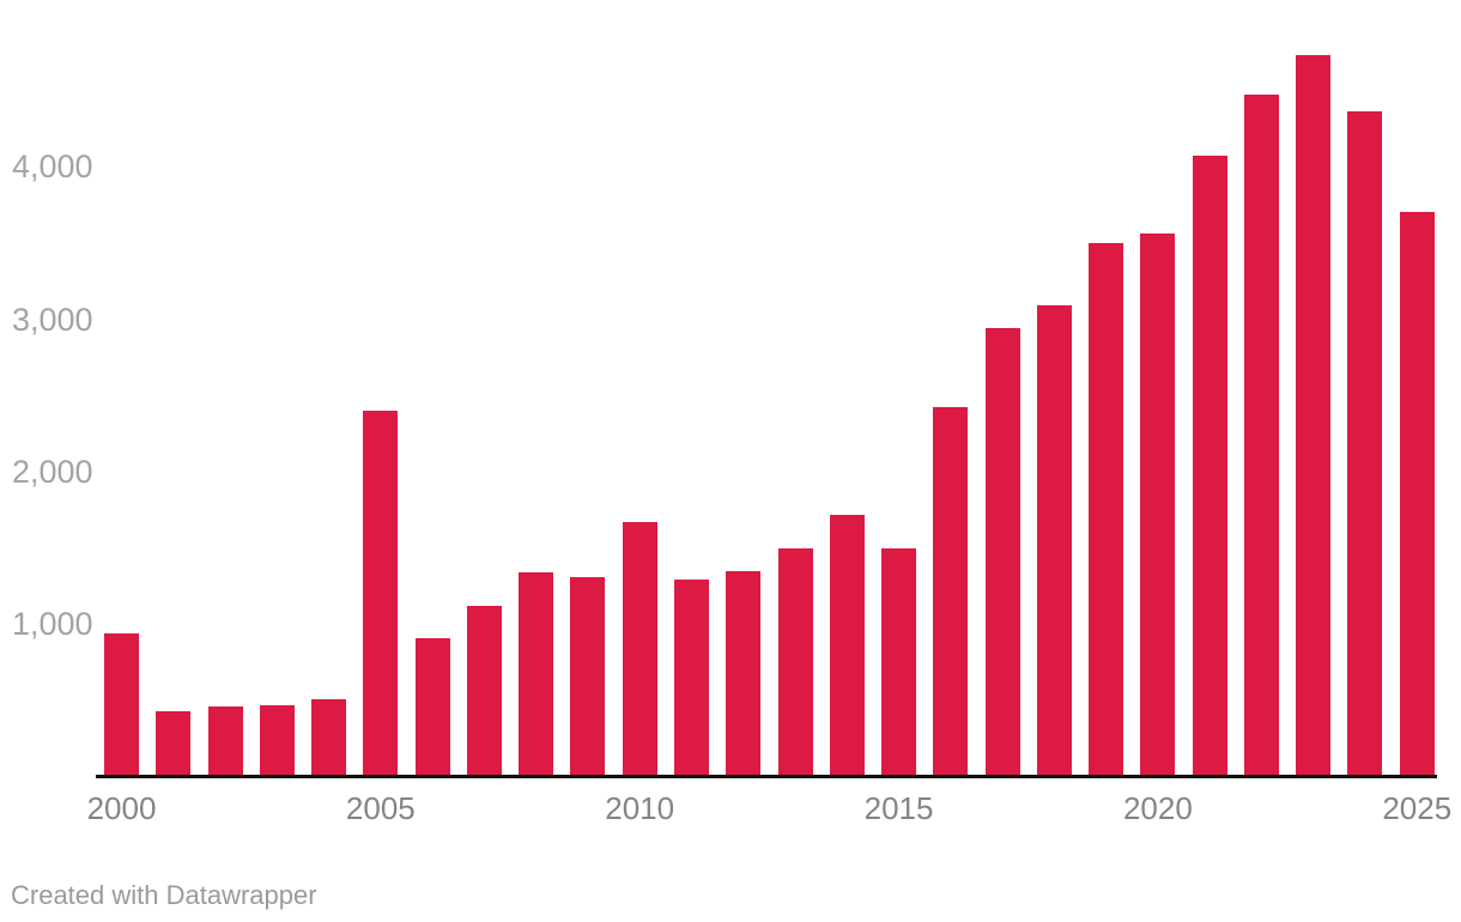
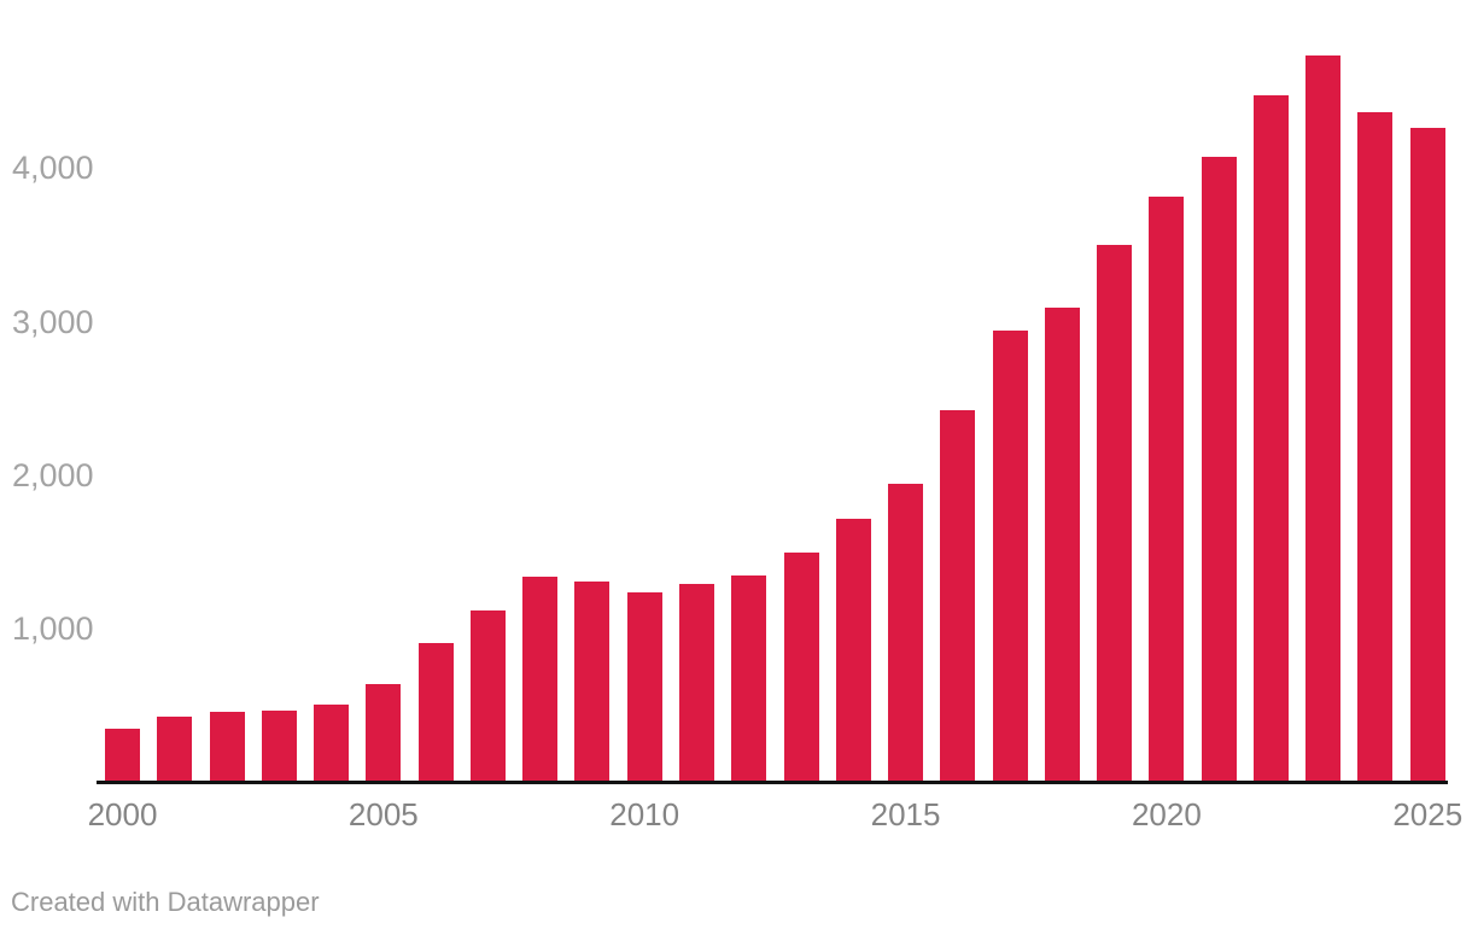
2000: 940 -> 350
2005: 2400 -> 640
2010: 1670 -> 1240
2015: 1500 -> 1940
2020: 3560 -> 3810
2025: 3700 -> 4260
